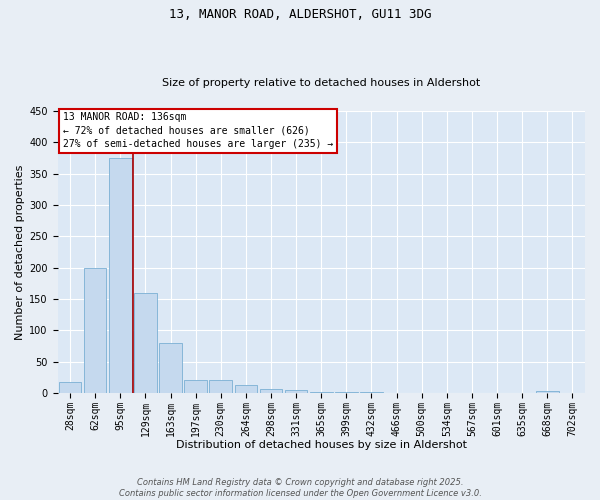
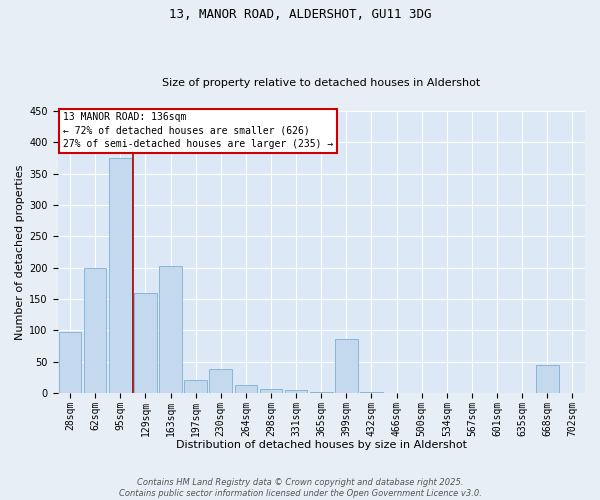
28sqm: 18 -> 98
163sqm: 80 -> 202
230sqm: 20 -> 38
399sqm: 1 -> 86
668sqm: 3 -> 44
